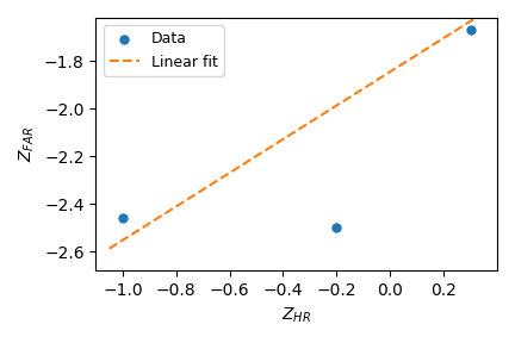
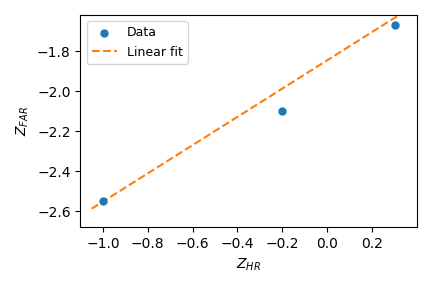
−1.0: -2.46 -> -2.55
−0.2: -2.50 -> -2.10
